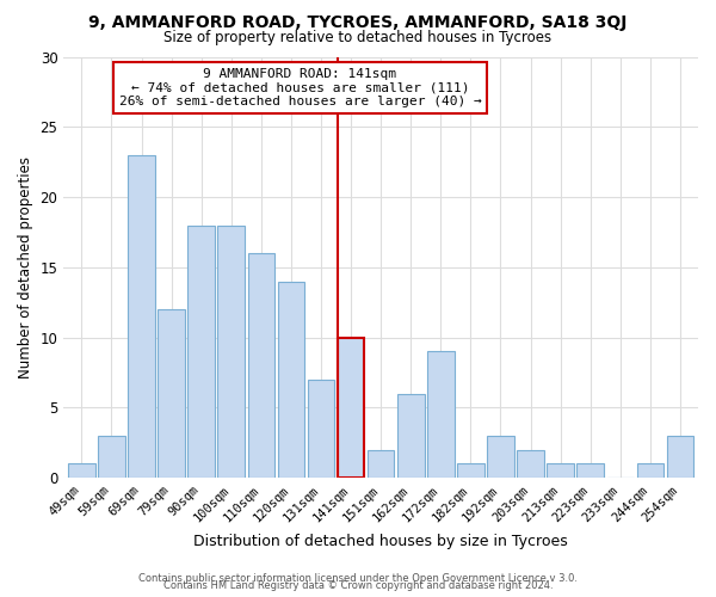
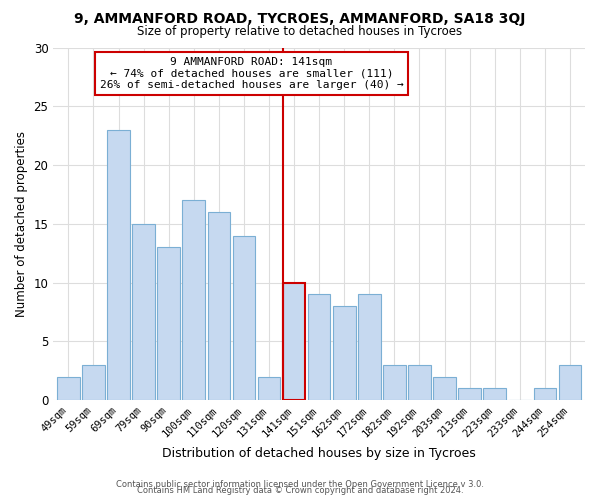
49sqm: 1 -> 2
79sqm: 12 -> 15
90sqm: 18 -> 13
100sqm: 18 -> 17
131sqm: 7 -> 2
151sqm: 2 -> 9
162sqm: 6 -> 8
182sqm: 1 -> 3
